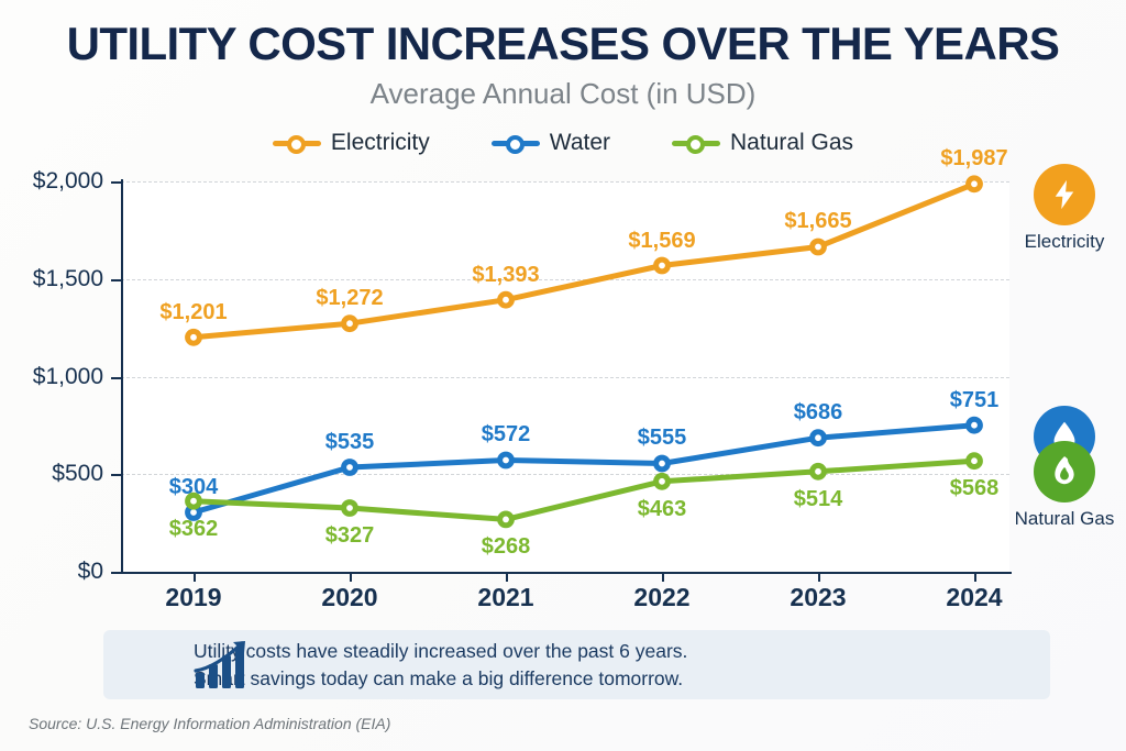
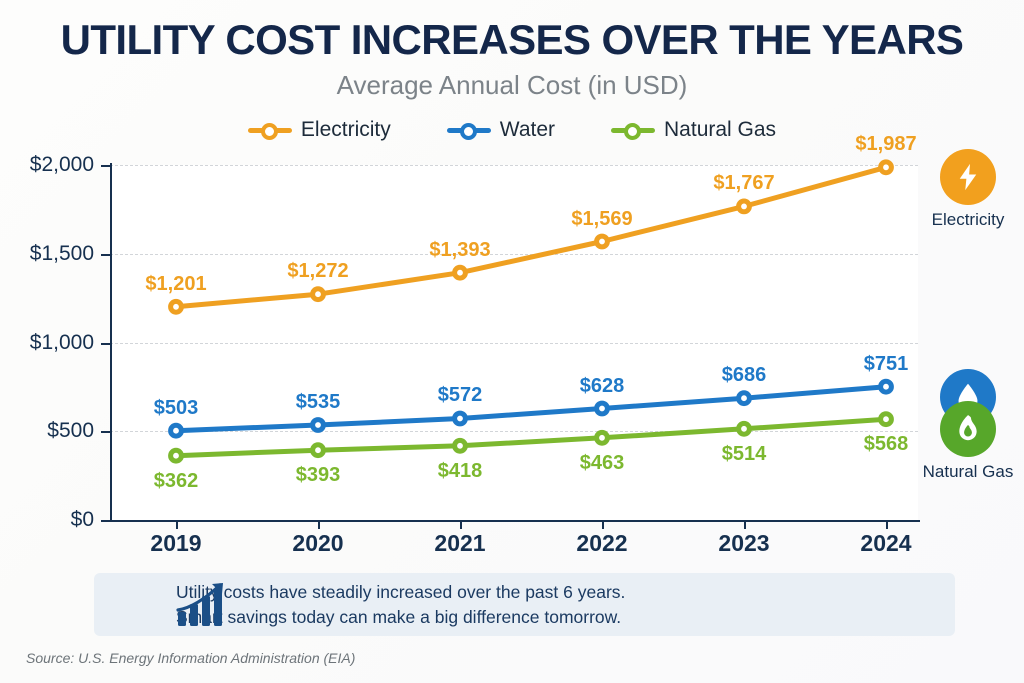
Water/2019: $304 -> $503
Natural Gas/2020: $327 -> $393
Natural Gas/2021: $268 -> $418
Water/2022: $555 -> $628
Electricity/2023: $1,665 -> $1,767
